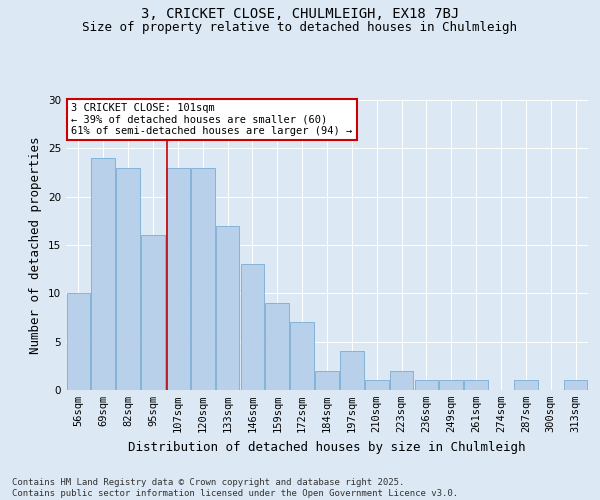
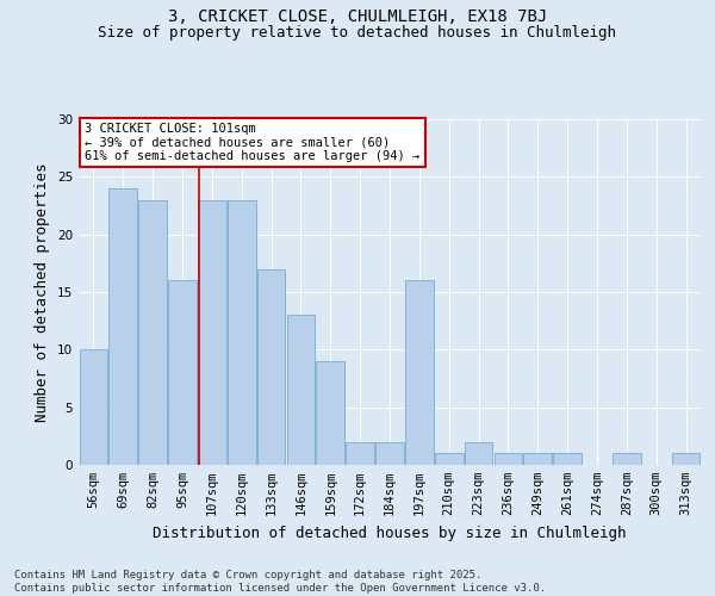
172sqm: 7 -> 2
197sqm: 4 -> 16
